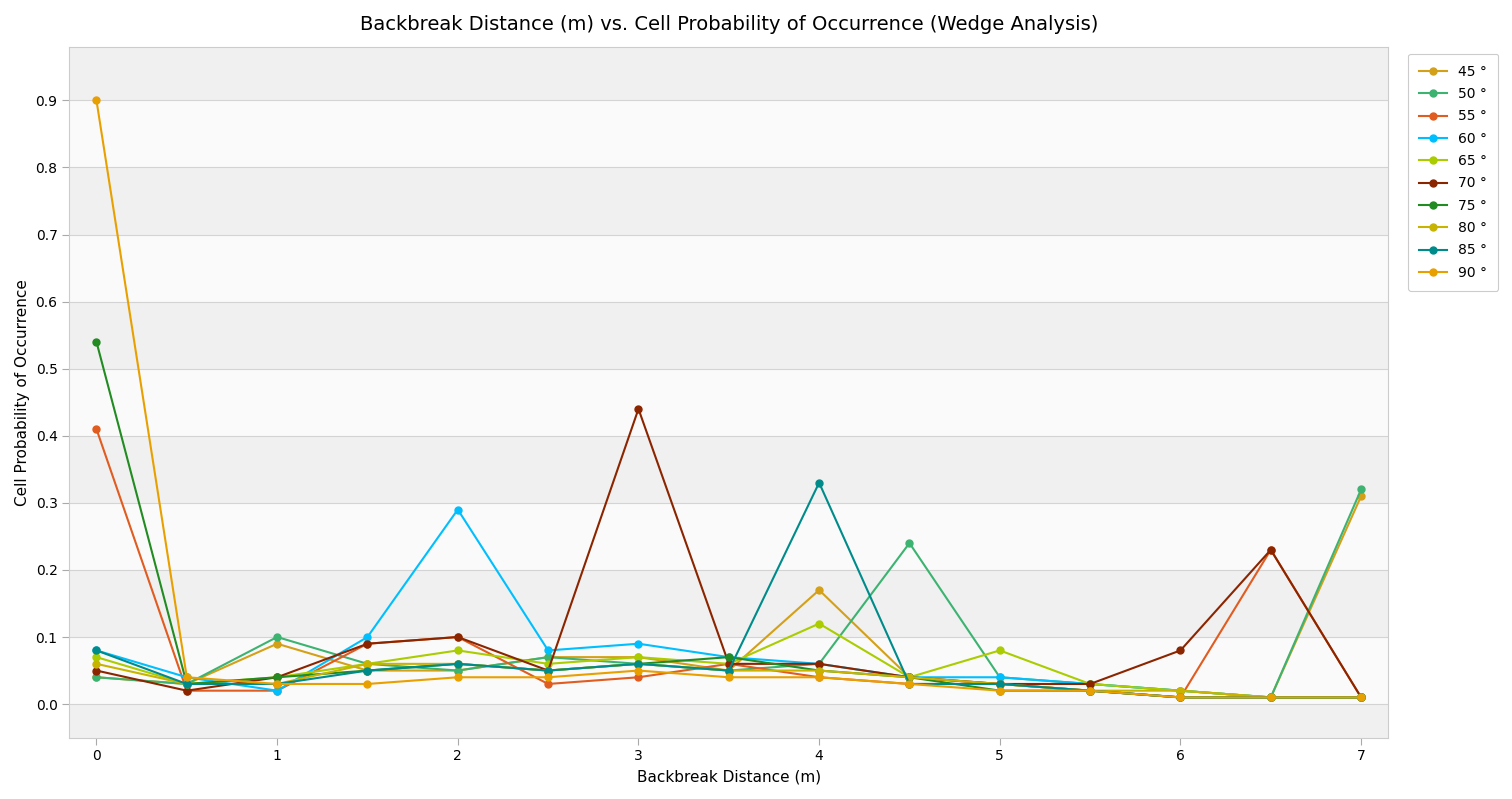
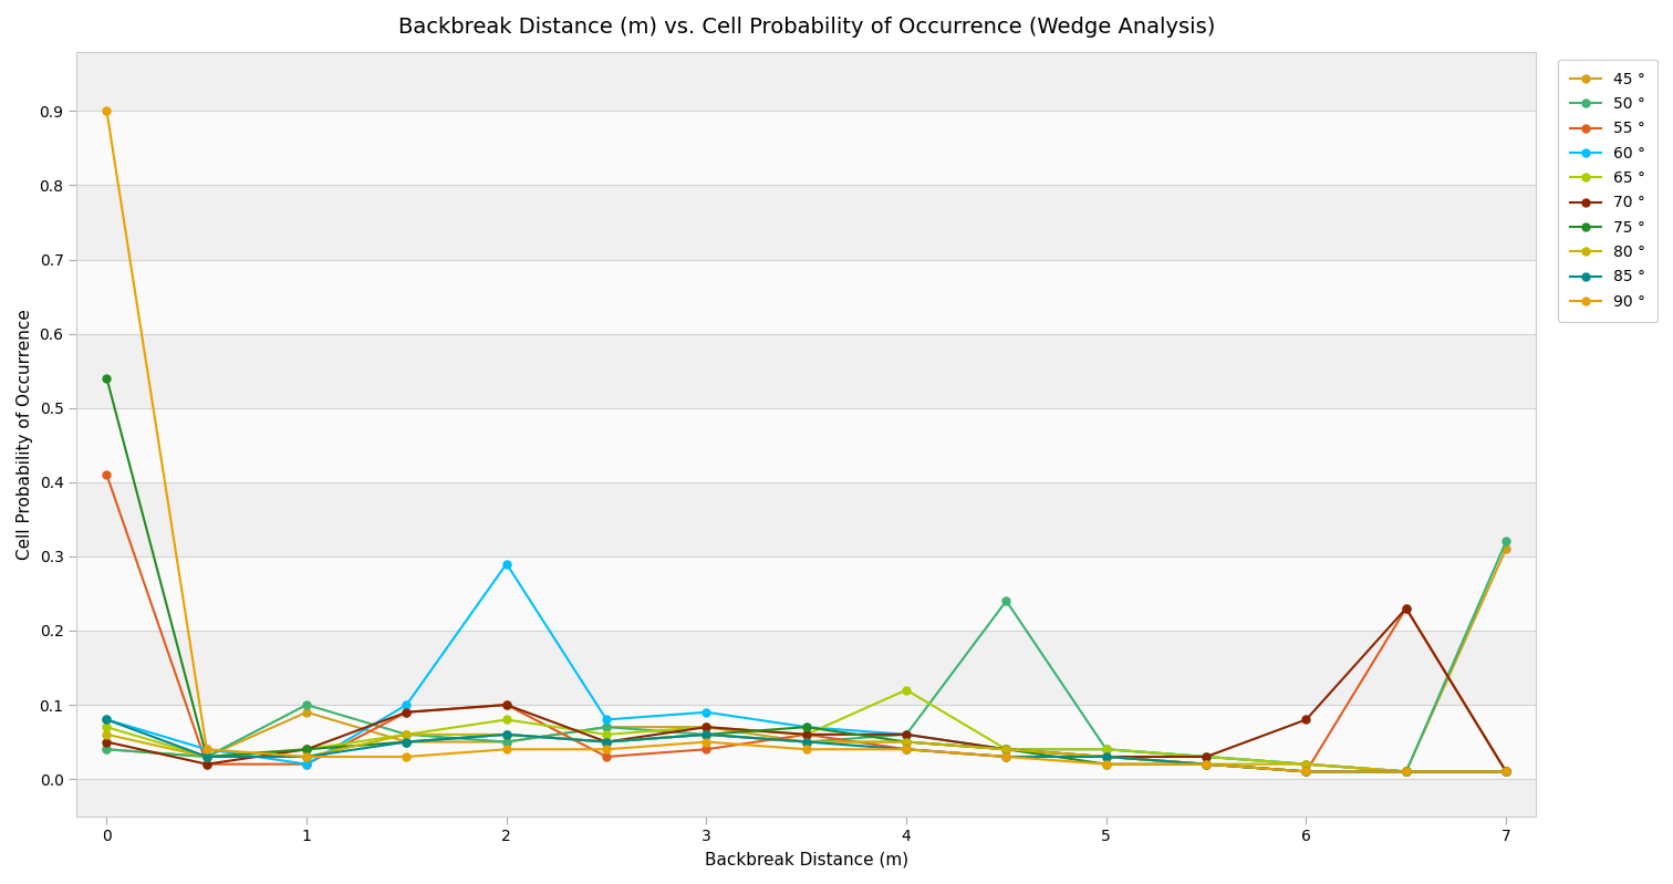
70 °/3: 0.44 -> 0.07
45 °/4: 0.17 -> 0.05
85 °/4: 0.33 -> 0.04
65 °/5: 0.08 -> 0.04
